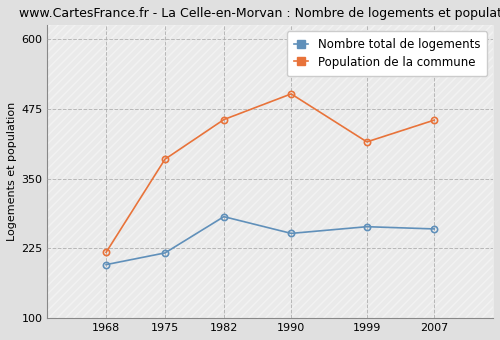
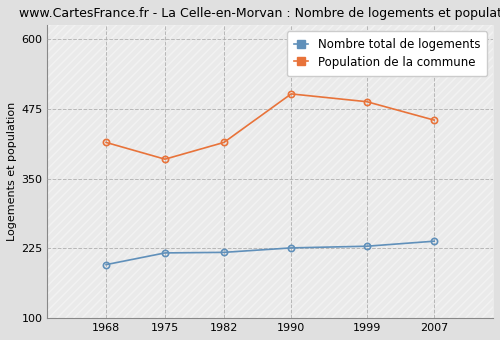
Population de la commune/1968: 218 -> 415
Nombre total de logements/1982: 282 -> 218
Population de la commune/1982: 456 -> 415
Nombre total de logements/1990: 252 -> 226
Nombre total de logements/1999: 264 -> 229
Population de la commune/1999: 416 -> 488
Nombre total de logements/2007: 260 -> 238
